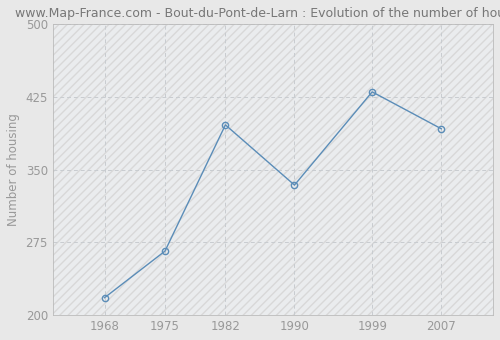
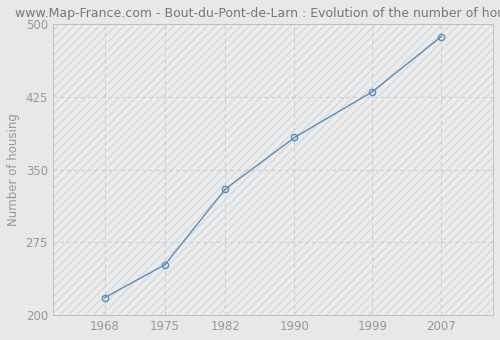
1975: 266 -> 252
1982: 396 -> 330
1990: 334 -> 383
2007: 392 -> 487
